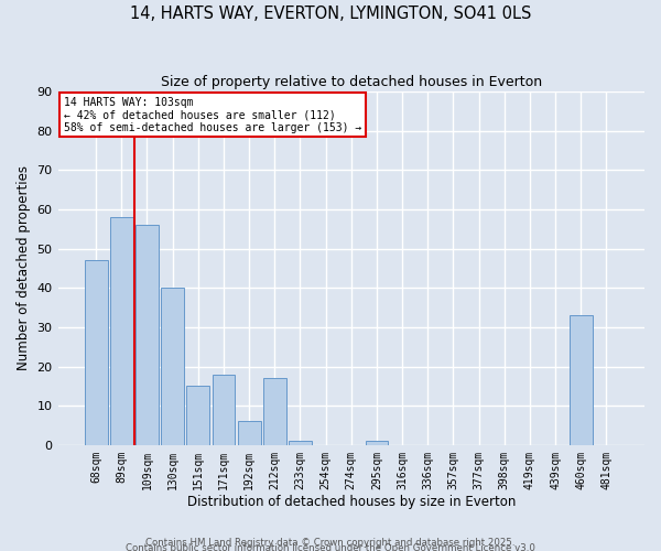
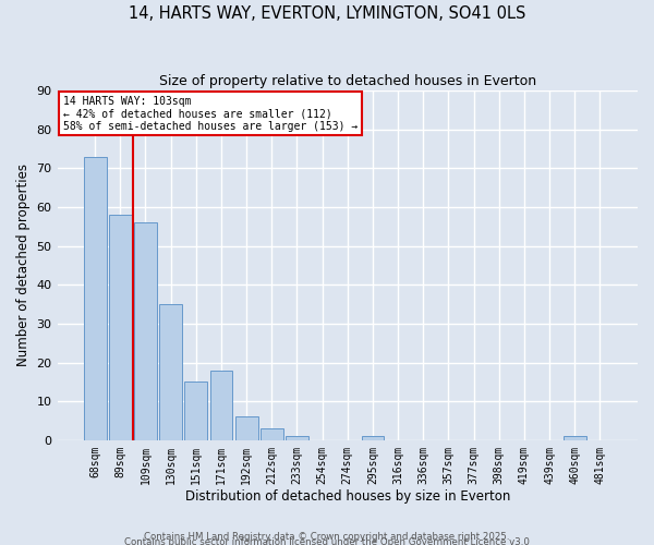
68sqm: 47 -> 73
130sqm: 40 -> 35
212sqm: 17 -> 3
460sqm: 33 -> 1
